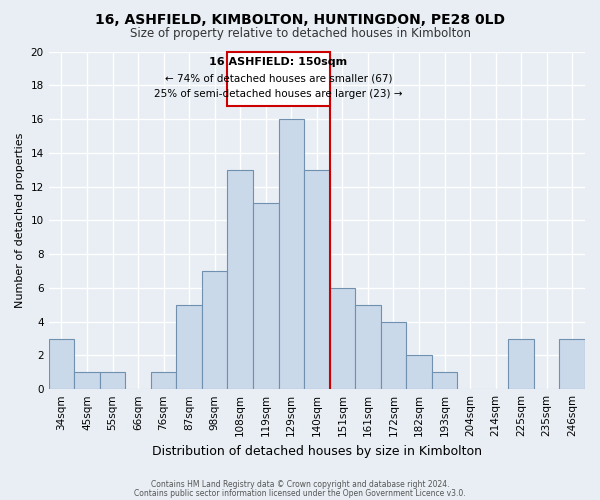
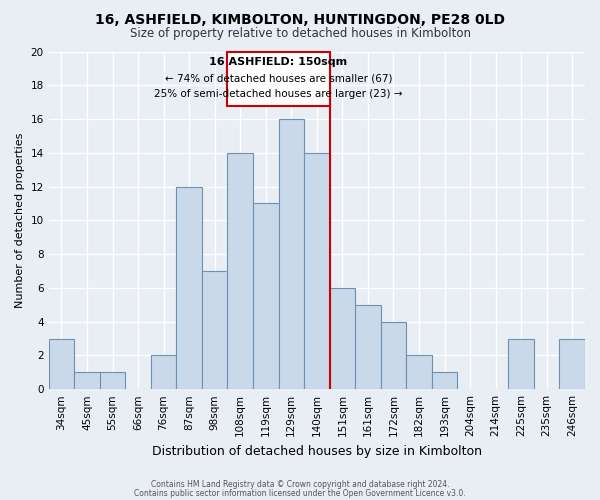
76sqm: 1 -> 2
87sqm: 5 -> 12
108sqm: 13 -> 14
140sqm: 13 -> 14
